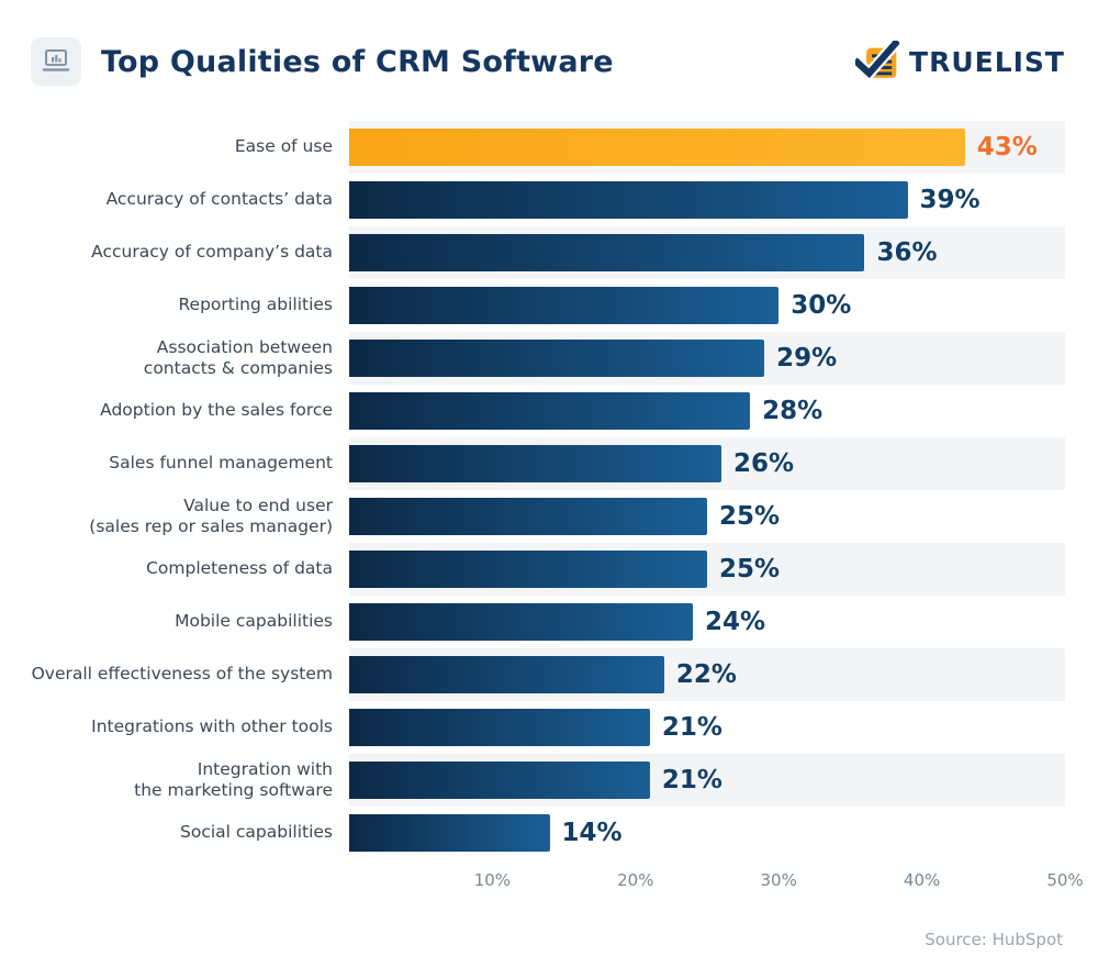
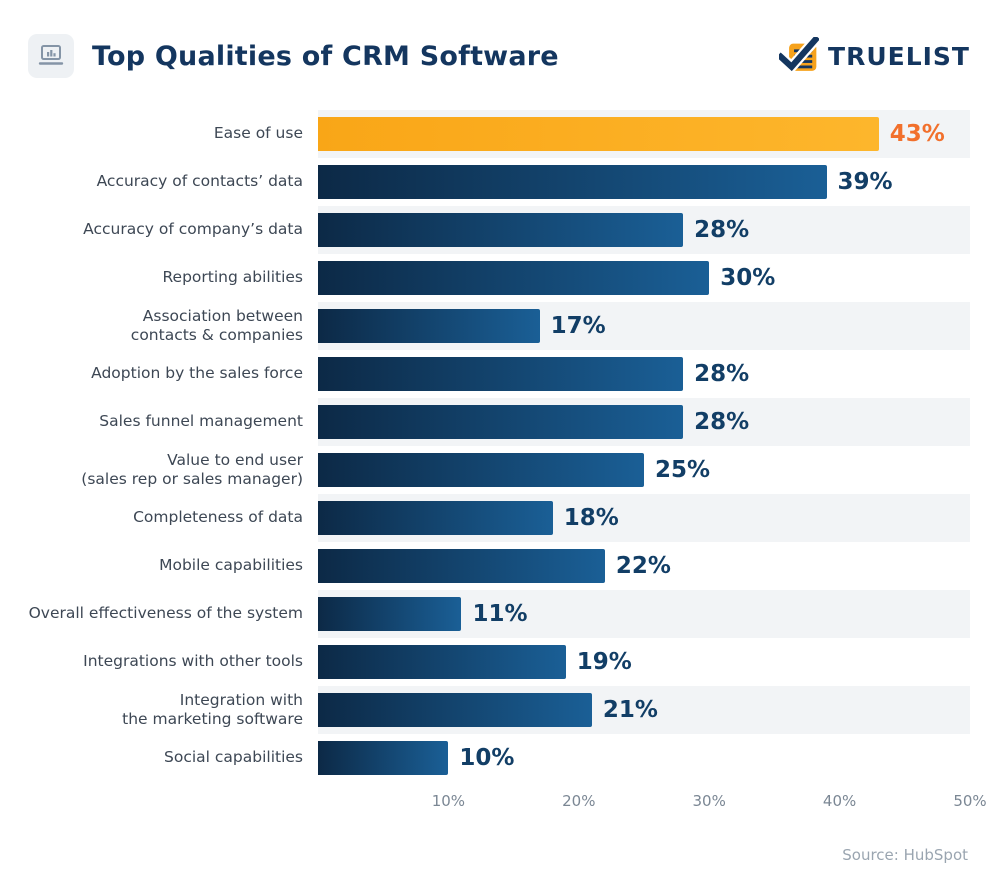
Accuracy of company’s data: 36% -> 28%
Association between contacts & companies: 29% -> 17%
Sales funnel management: 26% -> 28%
Completeness of data: 25% -> 18%
Mobile capabilities: 24% -> 22%
Overall effectiveness of the system: 22% -> 11%
Integrations with other tools: 21% -> 19%
Social capabilities: 14% -> 10%
